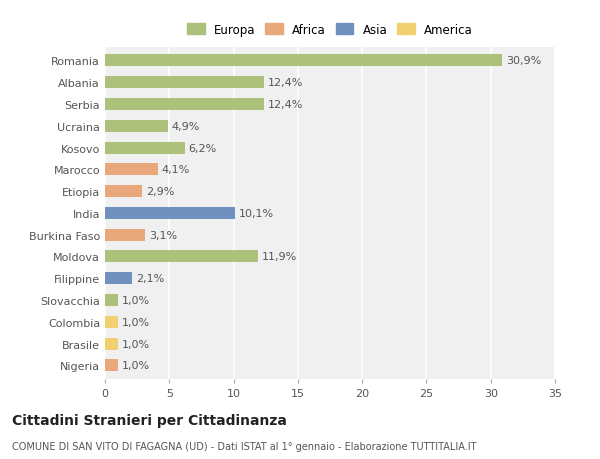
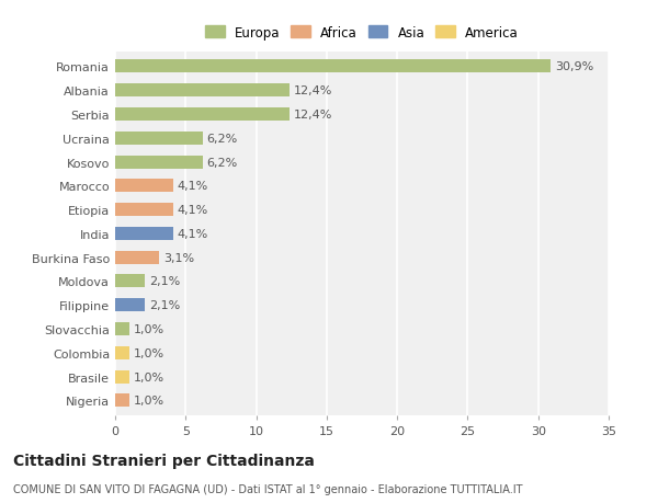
Ucraina: 4,9% -> 6,2%
Etiopia: 2,9% -> 4,1%
India: 10,1% -> 4,1%
Moldova: 11,9% -> 2,1%
